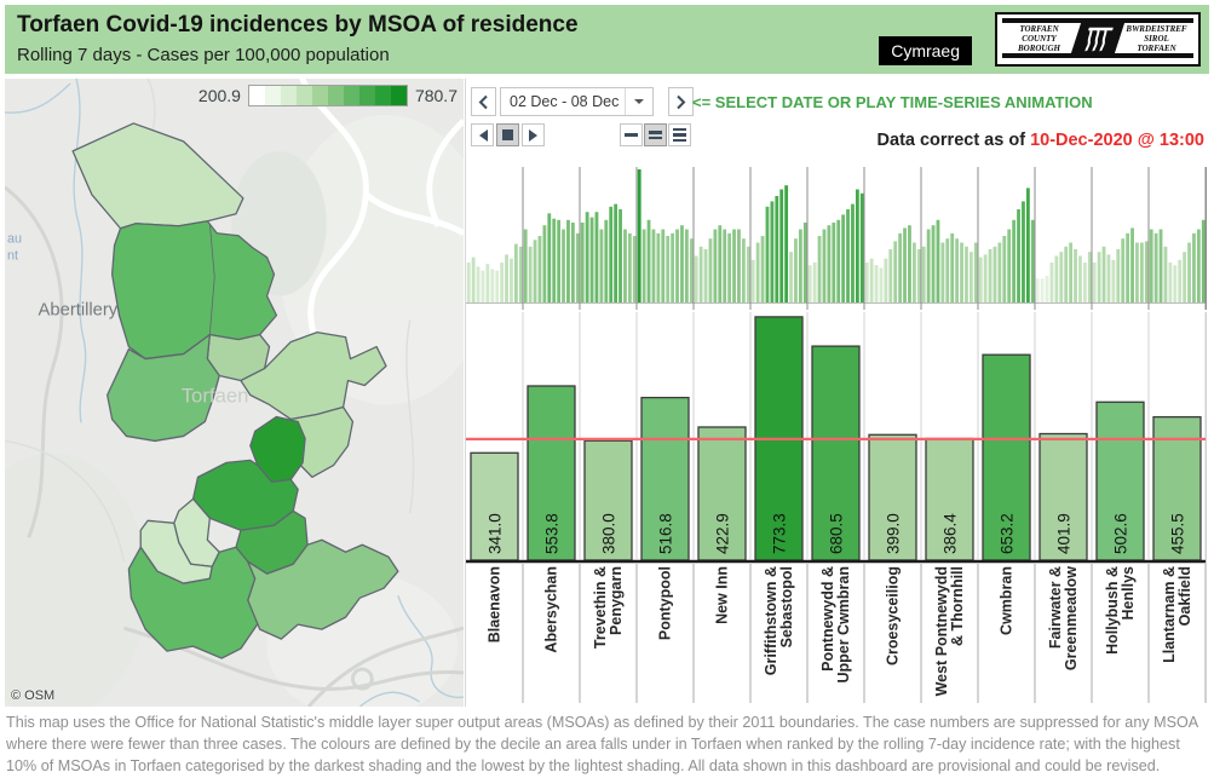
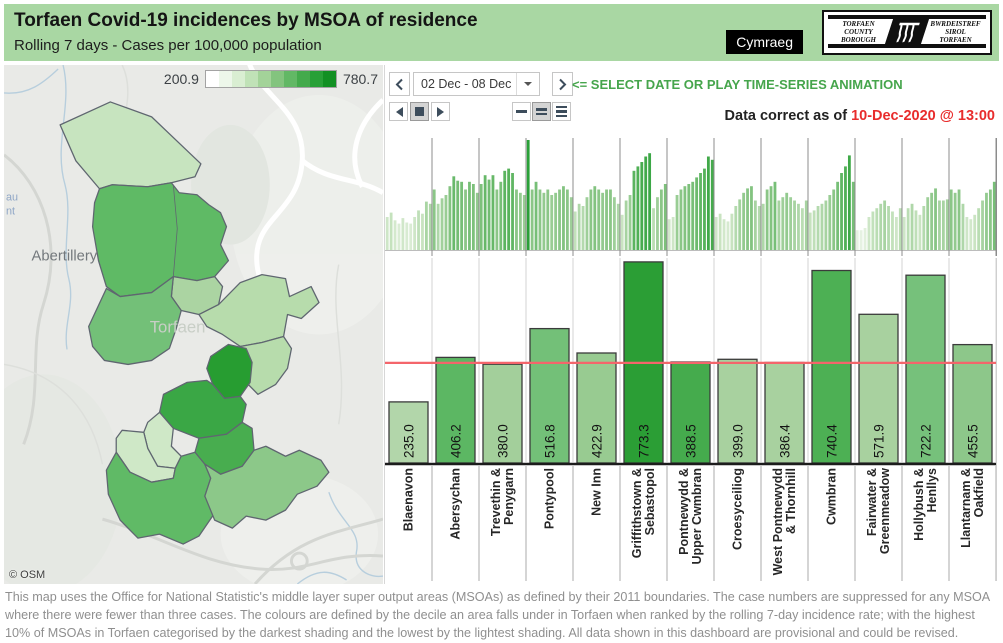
Blaenavon: 341.0 -> 235.0
Abersychan: 553.8 -> 406.2
Pontnewydd & Upper Cwmbran: 680.5 -> 388.5
Cwmbran: 653.2 -> 740.4
Fairwater & Greenmeadow: 401.9 -> 571.9
Hollybush & Henllys: 502.6 -> 722.2
